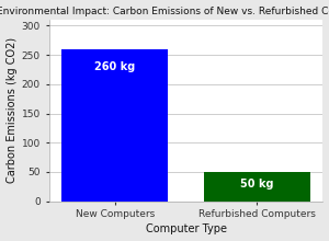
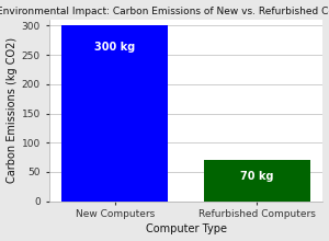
New Computers: 260 -> 300
Refurbished Computers: 50 -> 70
